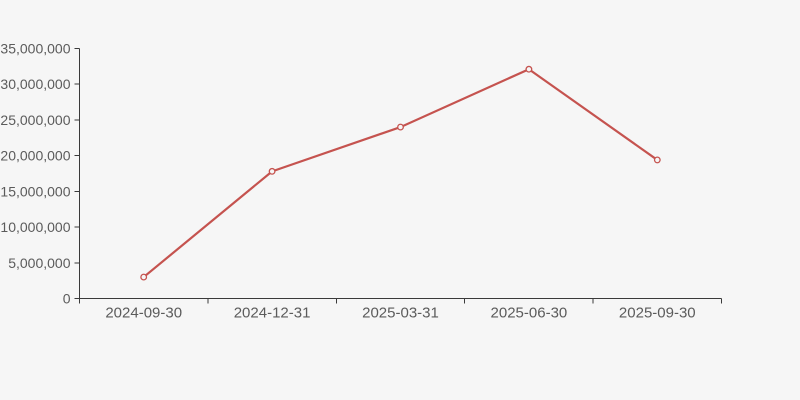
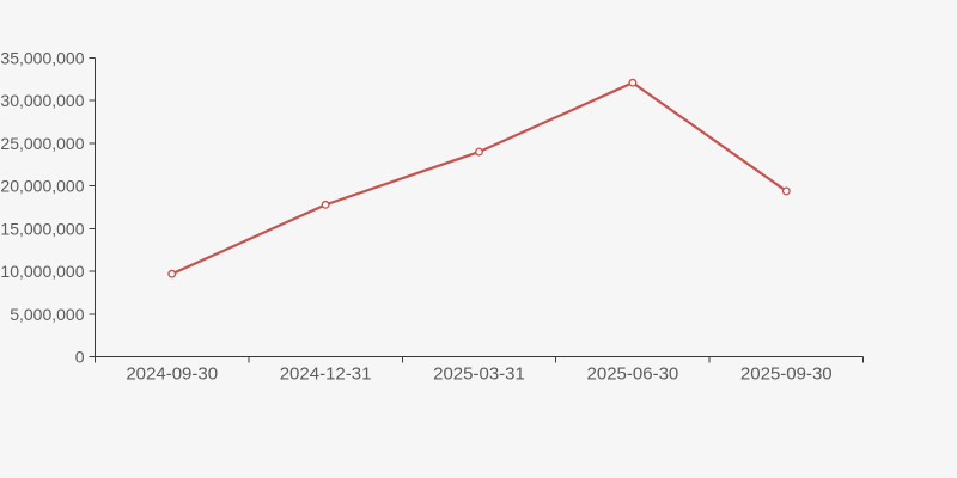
2024-09-30: 3000000 -> 10000000
